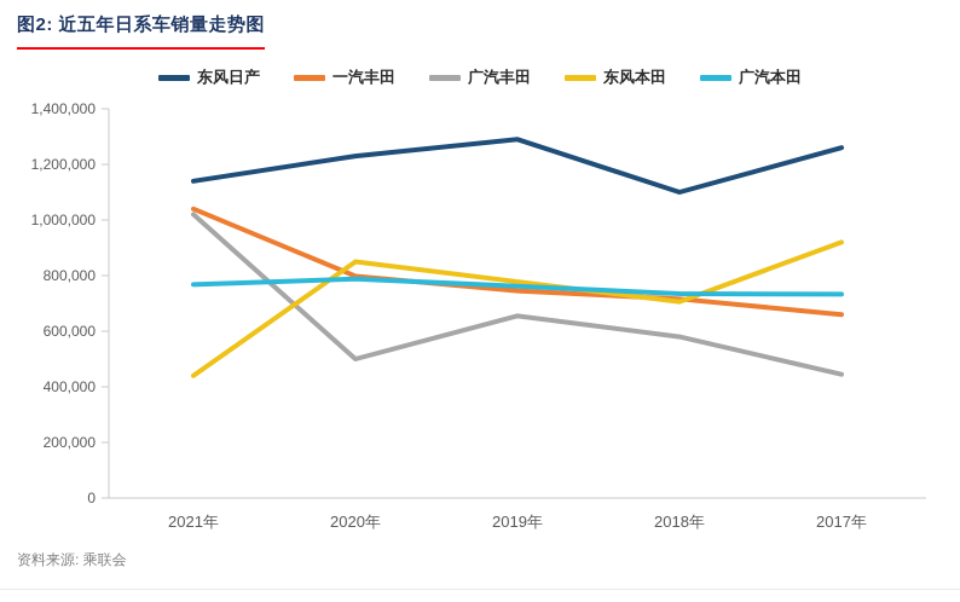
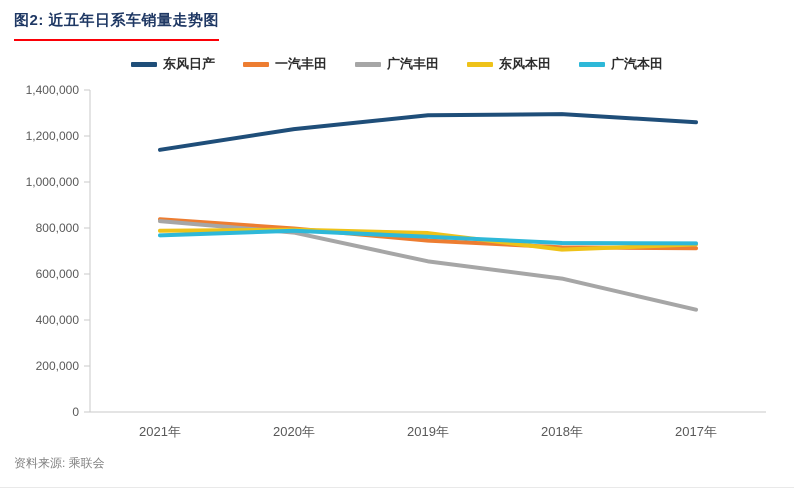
一汽丰田/2021年: 1040000 -> 840000
广汽丰田/2021年: 1020000 -> 830000
东风本田/2021年: 440000 -> 790000
广汽丰田/2020年: 500000 -> 780000
东风本田/2020年: 850000 -> 790000
东风日产/2018年: 1100000 -> 1300000
一汽丰田/2017年: 660000 -> 710000
东风本田/2017年: 920000 -> 730000
